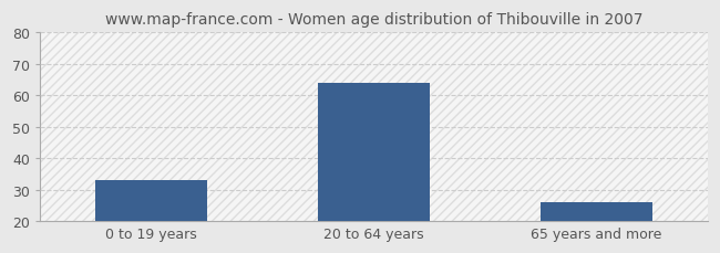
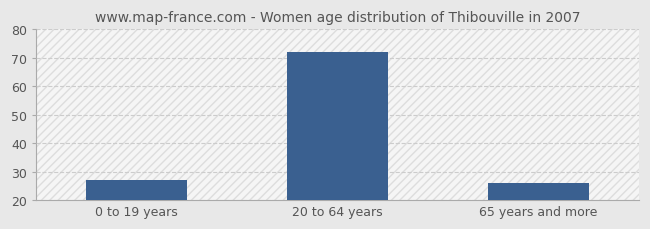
0 to 19 years: 33 -> 27
20 to 64 years: 64 -> 72
